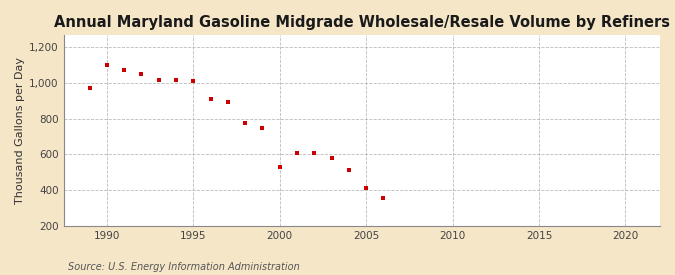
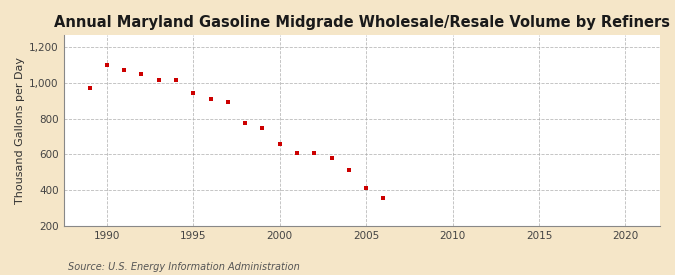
1995: 1,010 -> 940
2000: 530 -> 660
